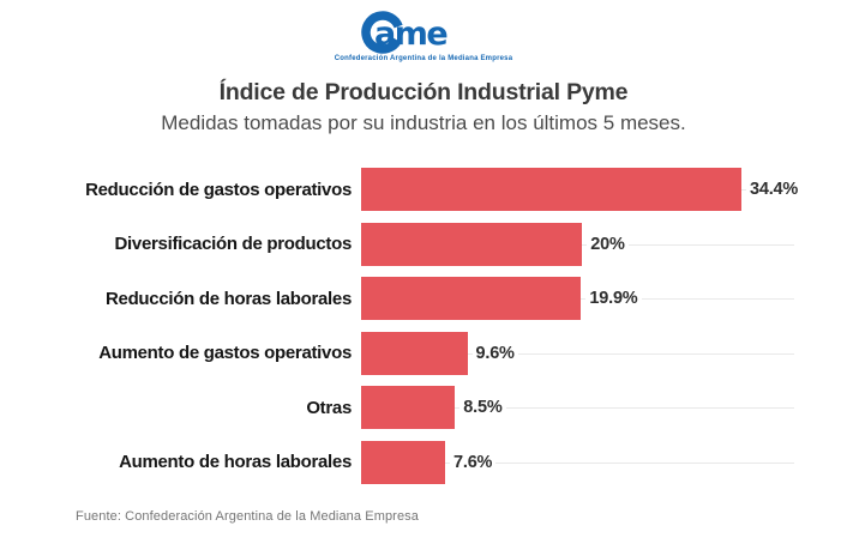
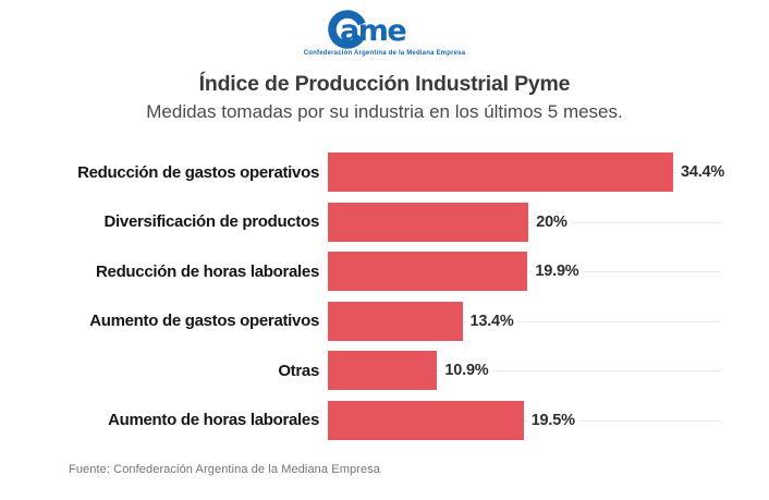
Aumento de gastos operativos: 9.6% -> 13.4%
Otras: 8.5% -> 10.9%
Aumento de horas laborales: 7.6% -> 19.5%
